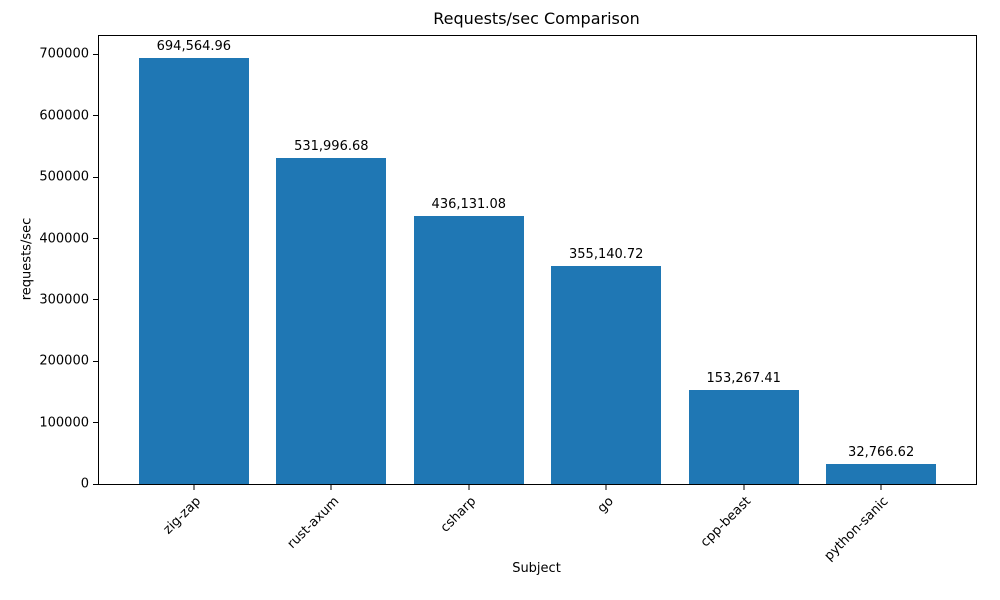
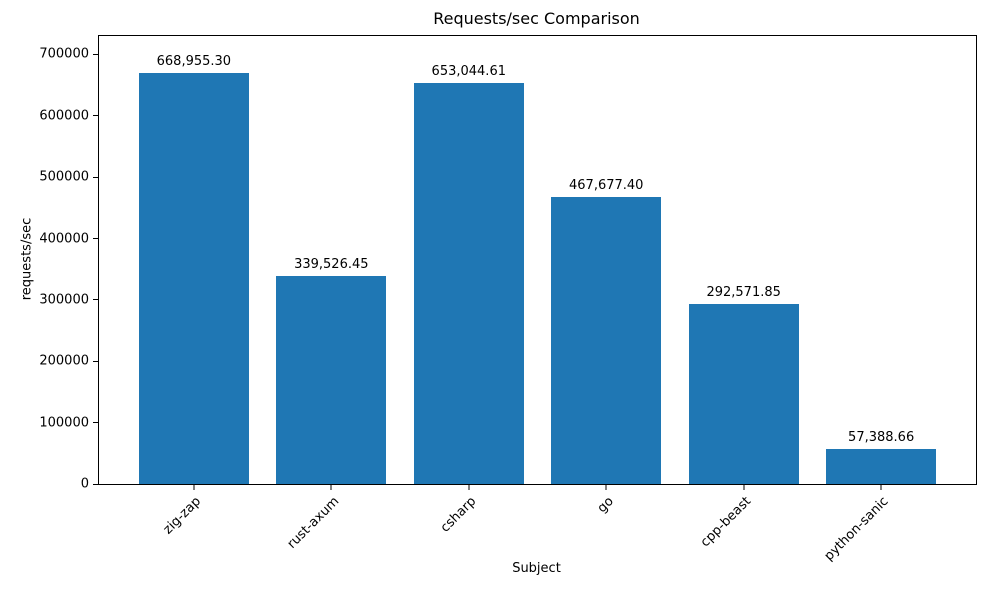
zig-zap: 694,564.96 -> 668,955.30
rust-axum: 531,996.68 -> 339,526.45
csharp: 436,131.08 -> 653,044.61
go: 355,140.72 -> 467,677.40
cpp-beast: 153,267.41 -> 292,571.85
python-sanic: 32,766.62 -> 57,388.66
